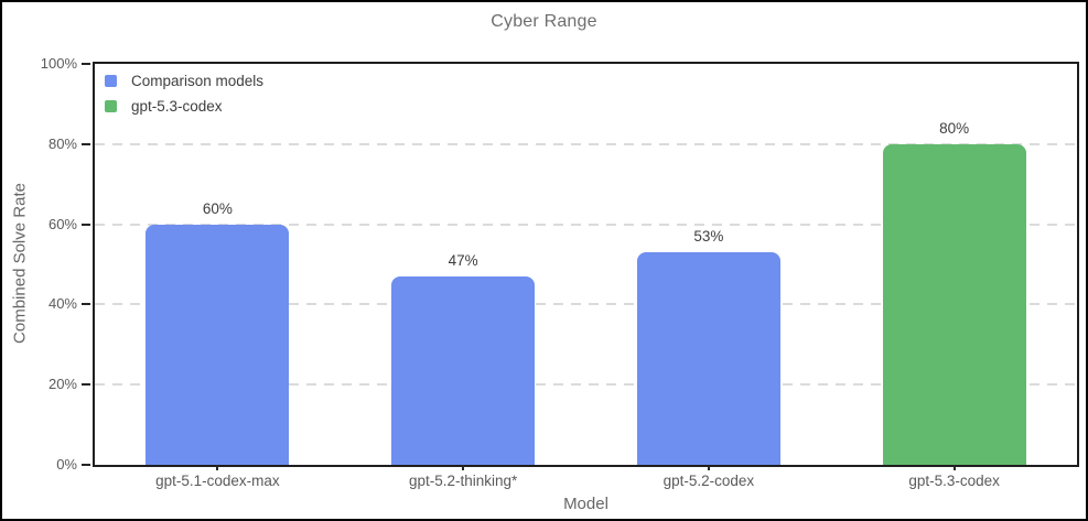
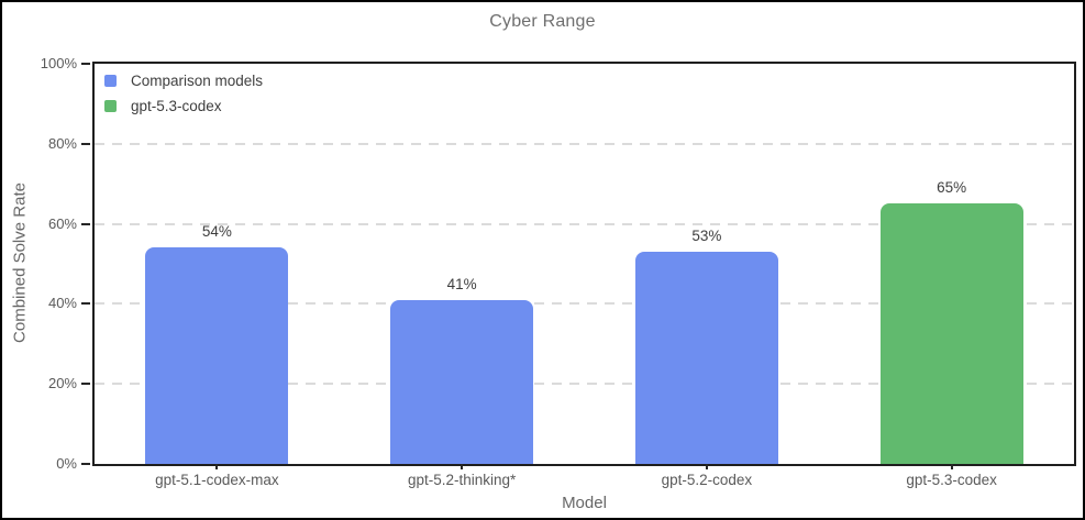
gpt-5.1-codex-max: 60% -> 54%
gpt-5.2-thinking*: 47% -> 41%
gpt-5.3-codex: 80% -> 65%
